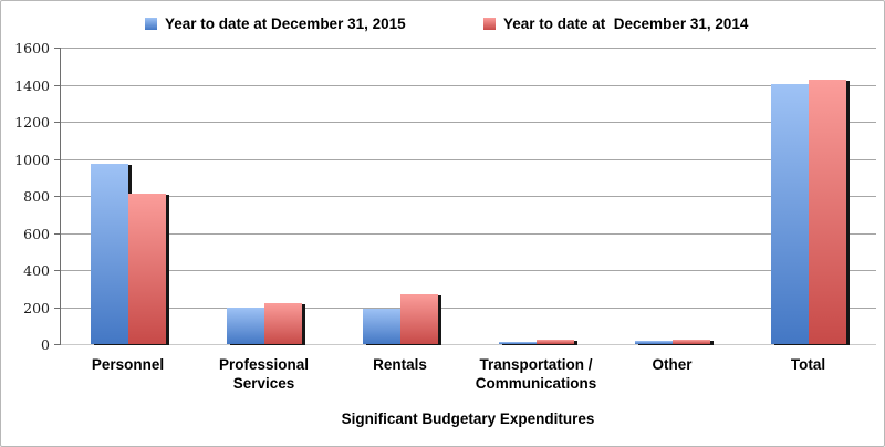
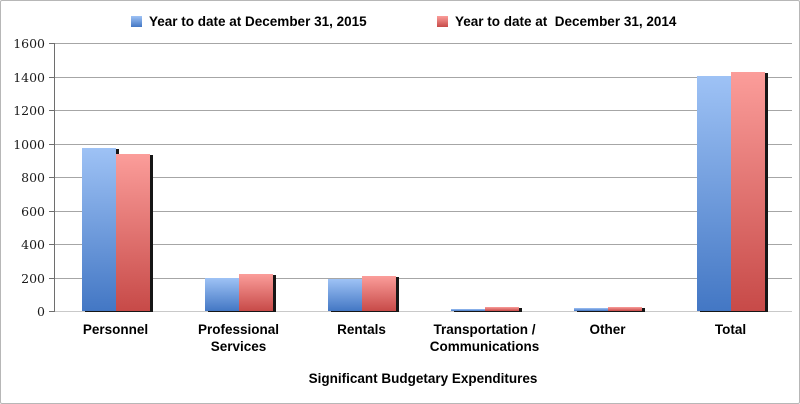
Year to date at December 31, 2014/Personnel: 810 -> 940
Year to date at December 31, 2014/Rentals: 270 -> 210
